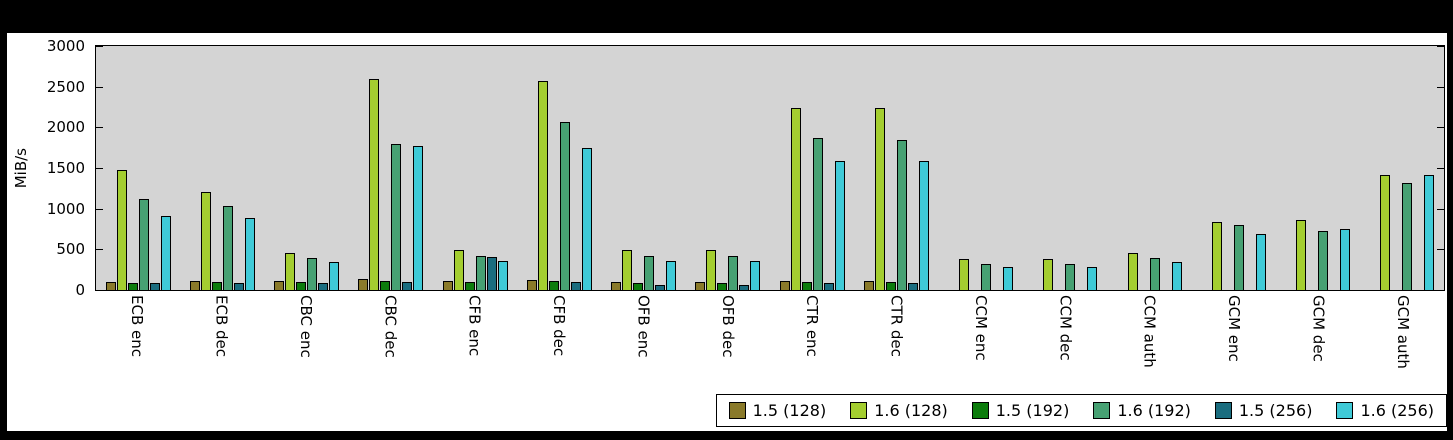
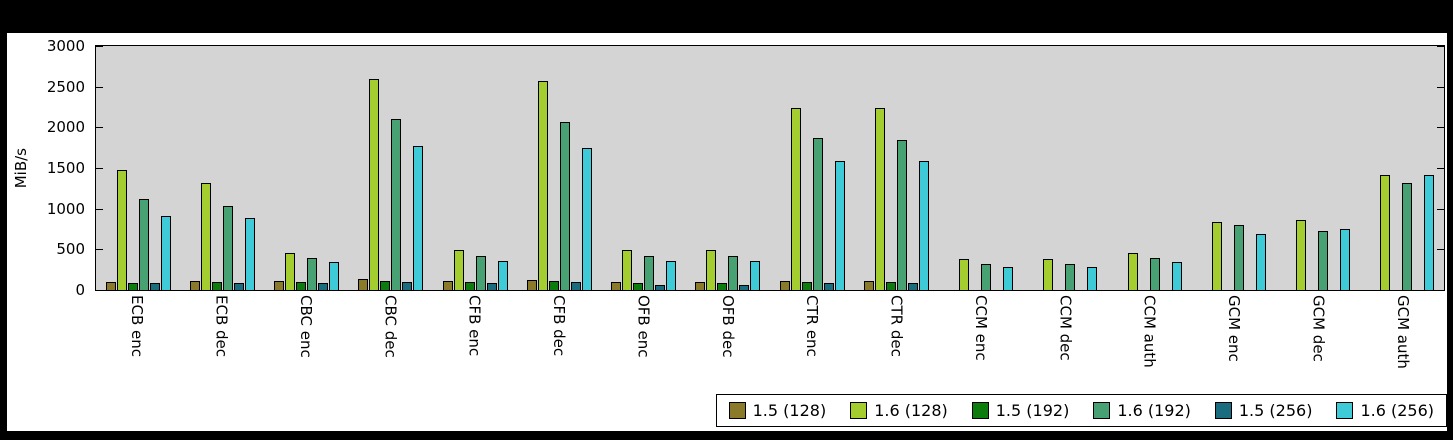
1.6 (128)/ECB dec: 1200 -> 1300
1.6 (192)/CBC dec: 1800 -> 2100
1.5 (256)/CFB enc: 400 -> 100
